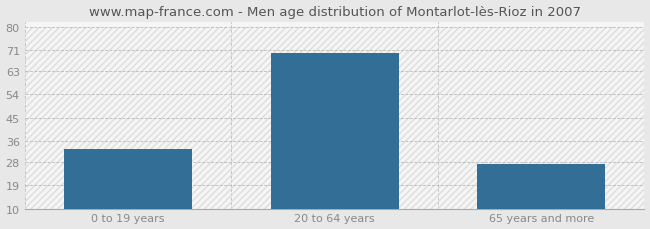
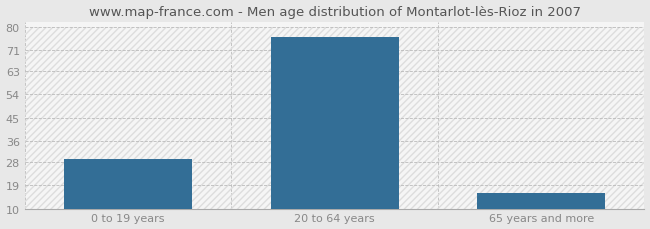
0 to 19 years: 33 -> 29
20 to 64 years: 70 -> 76
65 years and more: 27 -> 16
